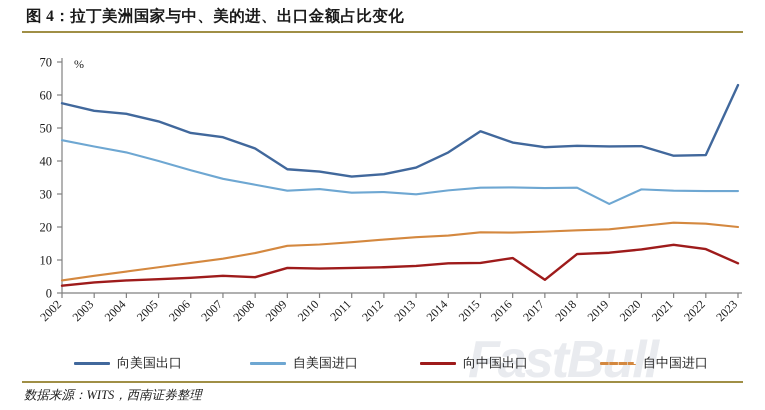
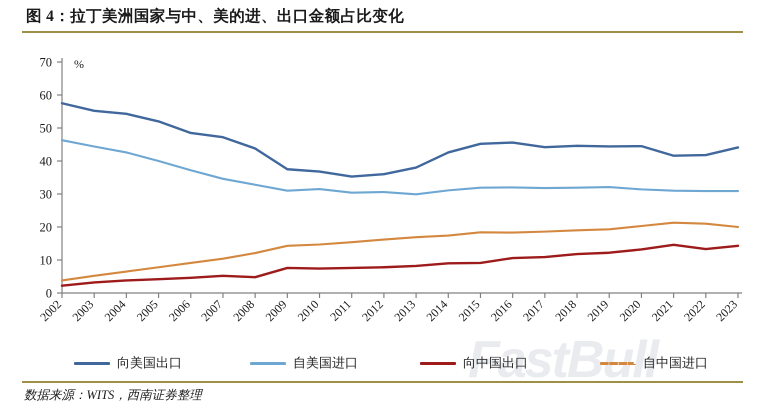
向美国出口/2015: 49 -> 45
向中国出口/2017: 4 -> 11
自美国进口/2019: 27 -> 32
向美国出口/2023: 63 -> 44
向中国出口/2023: 9 -> 14
